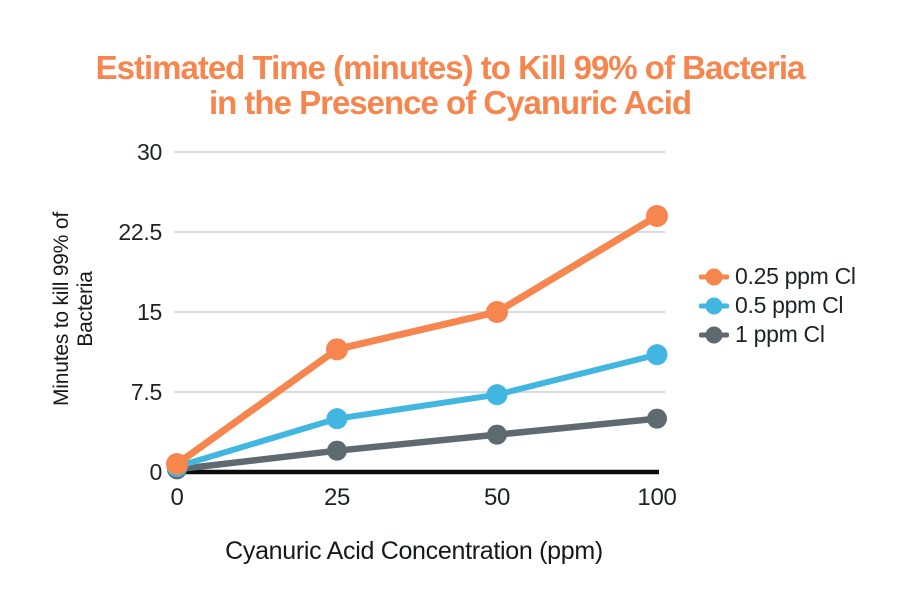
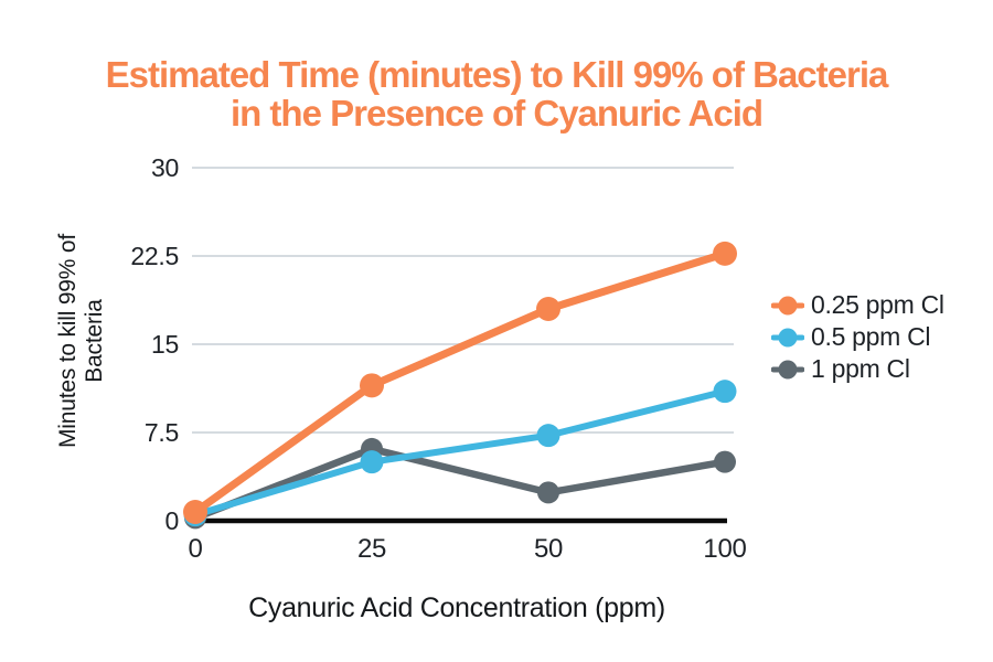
1 ppm Cl/25: 2.0 -> 6.1
0.25 ppm Cl/50: 15.0 -> 18.0
1 ppm Cl/50: 3.5 -> 2.4
0.25 ppm Cl/100: 24.0 -> 22.7
